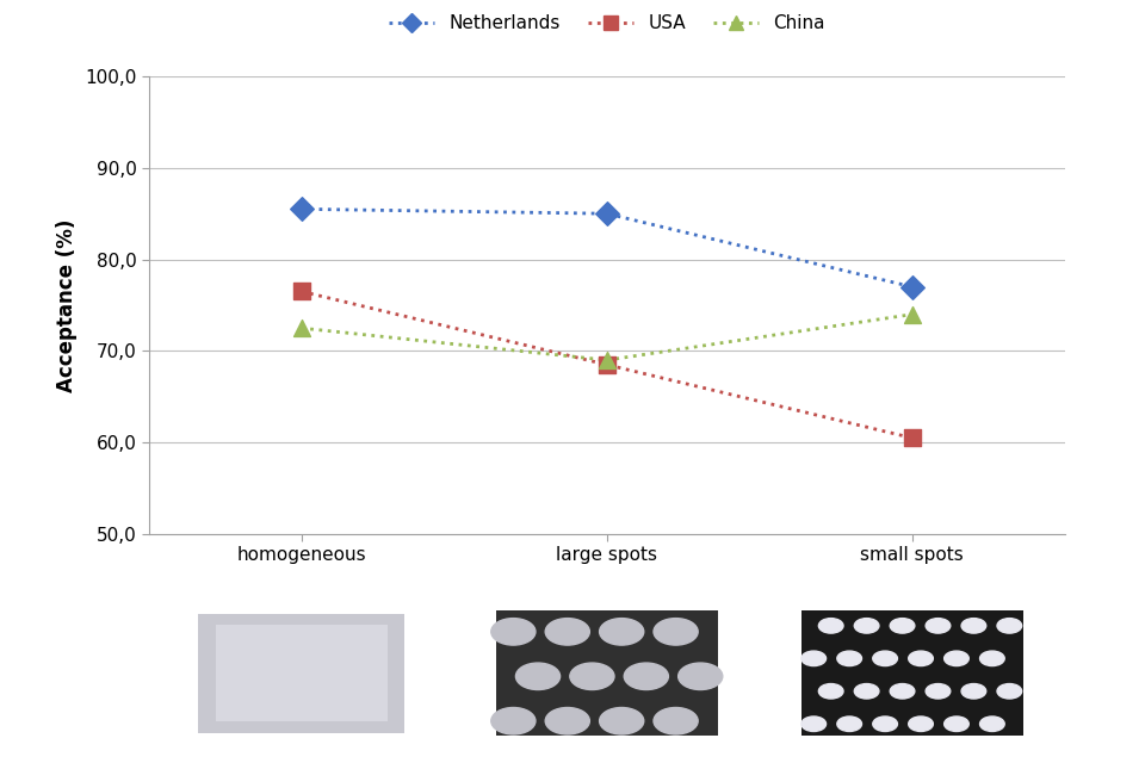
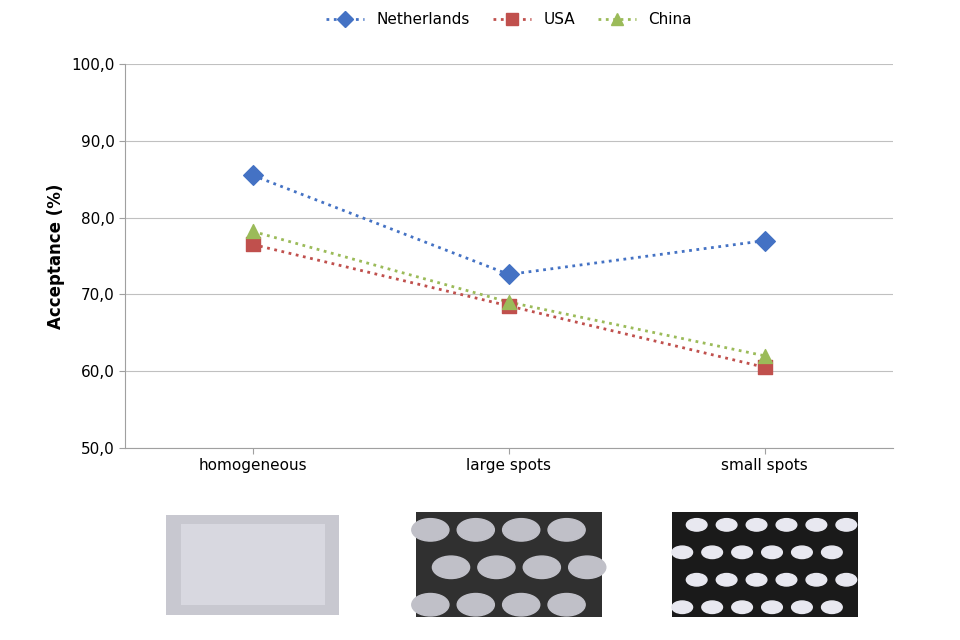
China/homogeneous: 72,5 -> 78,2
Netherlands/large spots: 85,0 -> 72,6
China/small spots: 74,0 -> 62,0
